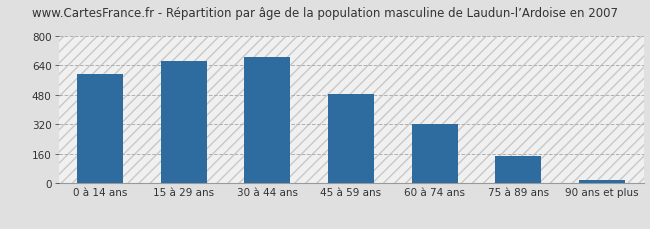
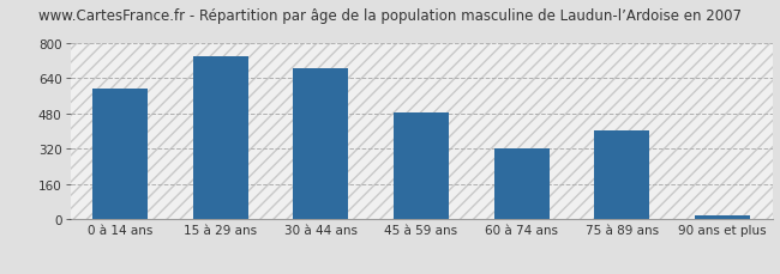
15 à 29 ans: 660 -> 740
75 à 89 ans: 150 -> 400
